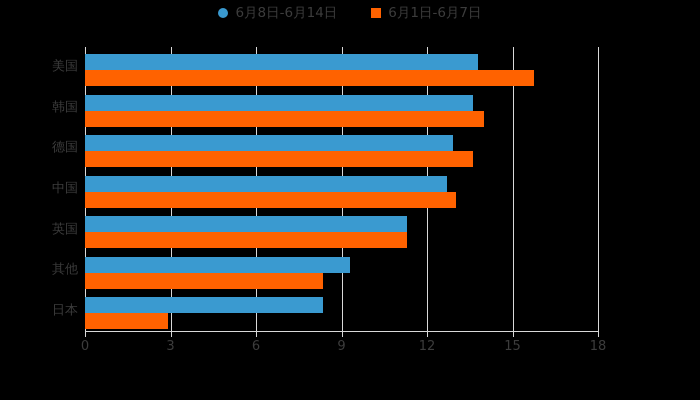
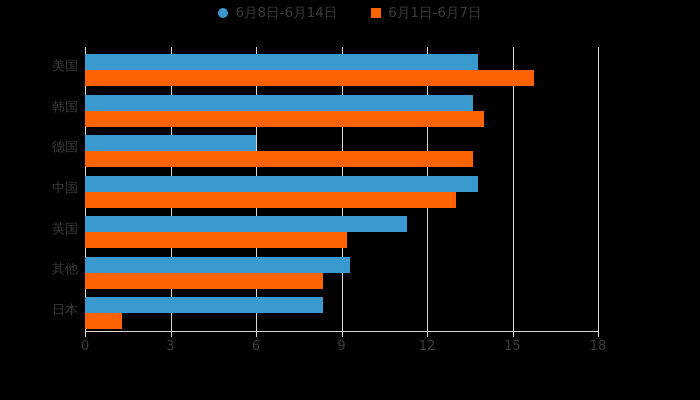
6月8日-6月14日/德国: 12.9 -> 6.0
6月8日-6月14日/中国: 12.7 -> 13.8
6月1日-6月7日/英国: 11.3 -> 9.2
6月1日-6月7日/日本: 2.9 -> 1.3
